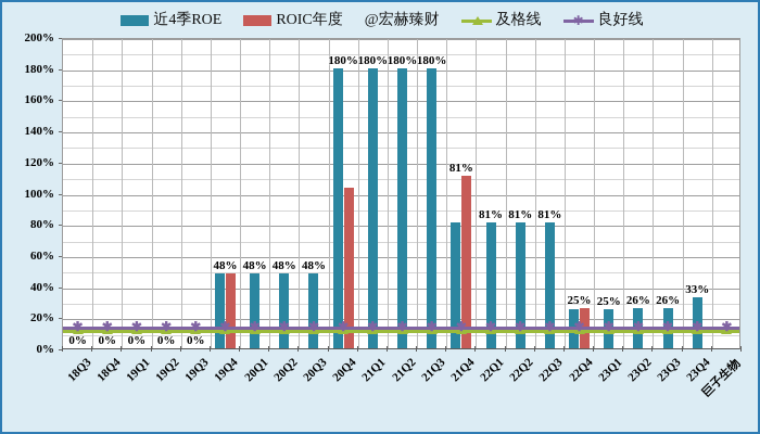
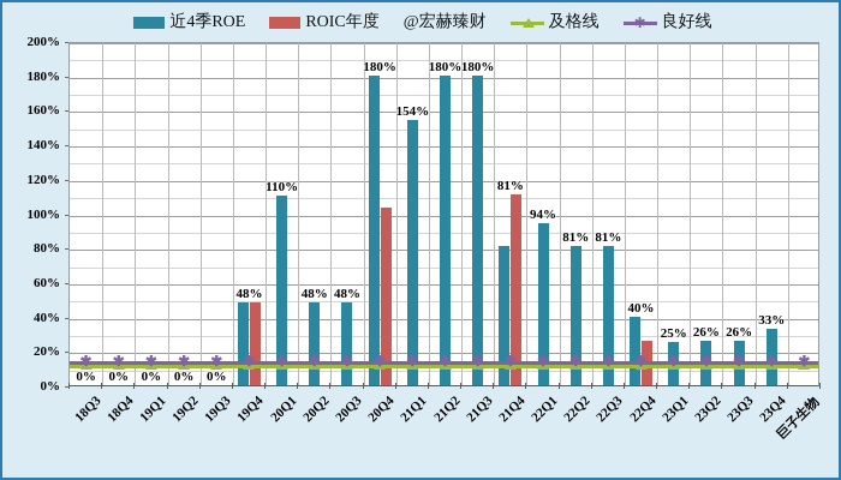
近4季ROE/20Q1: 48% -> 110%
近4季ROE/21Q1: 180% -> 154%
近4季ROE/22Q1: 81% -> 94%
近4季ROE/22Q4: 25% -> 40%
